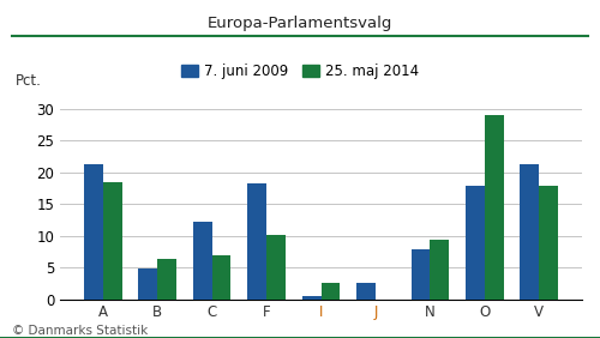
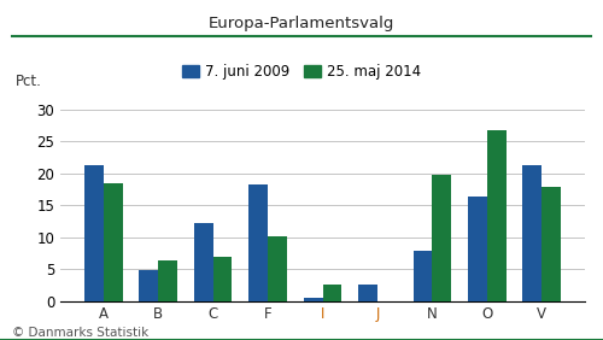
25. maj 2014/N: 9.4 -> 19.8
7. juni 2009/O: 17.9 -> 16.4
25. maj 2014/O: 29.0 -> 26.8
